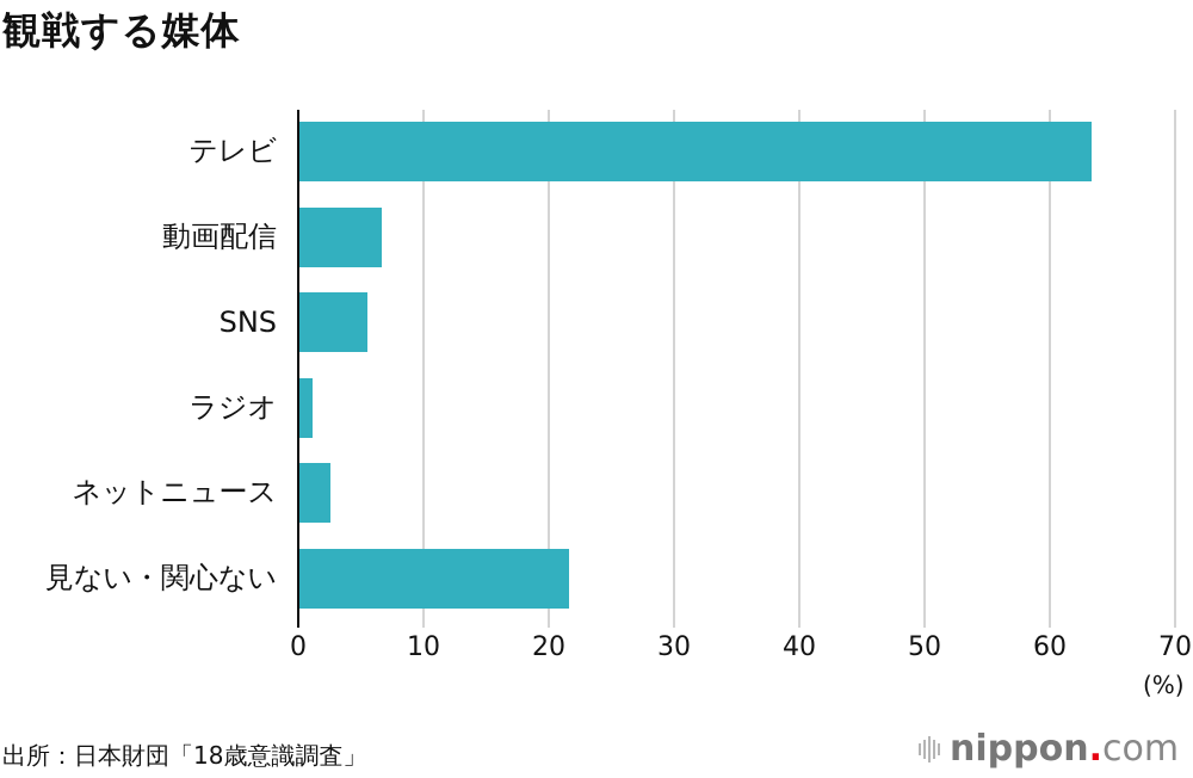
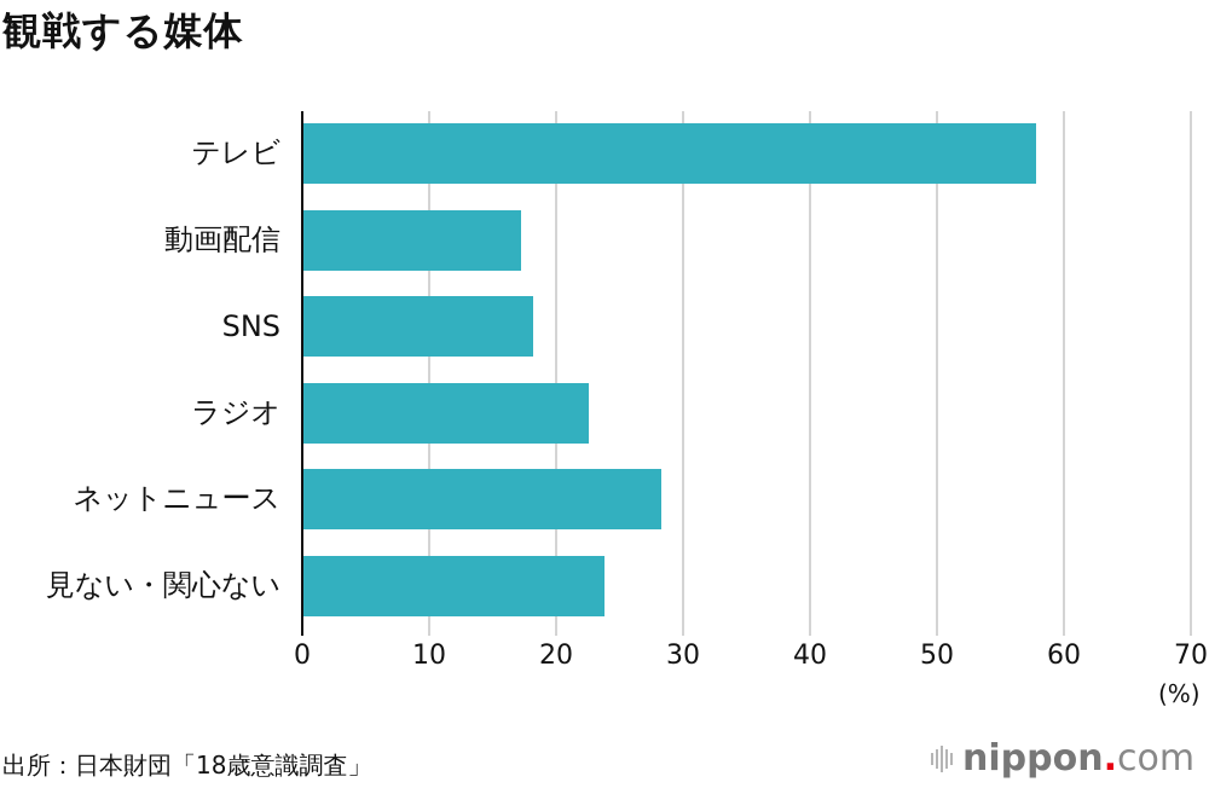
テレビ: 63.2 -> 57.7
動画配信: 6.6 -> 17.1
SNS: 5.4 -> 18.1
ラジオ: 1.0 -> 22.5
ネットニュース: 2.5 -> 28.2
見ない・関心ない: 21.5 -> 23.7
